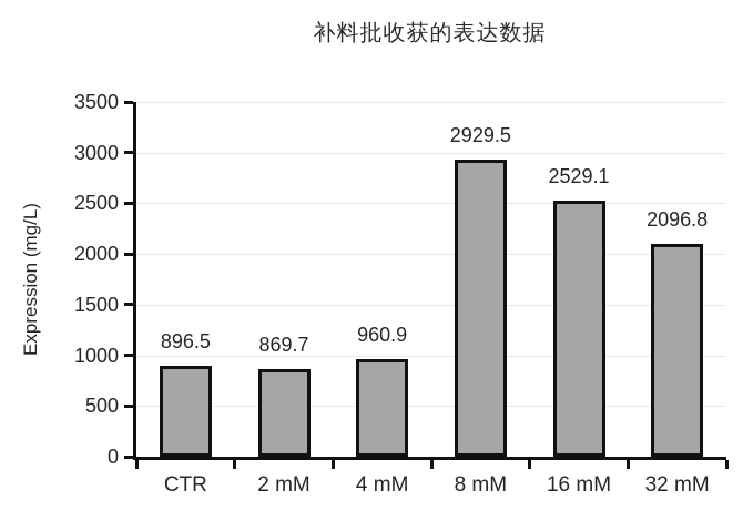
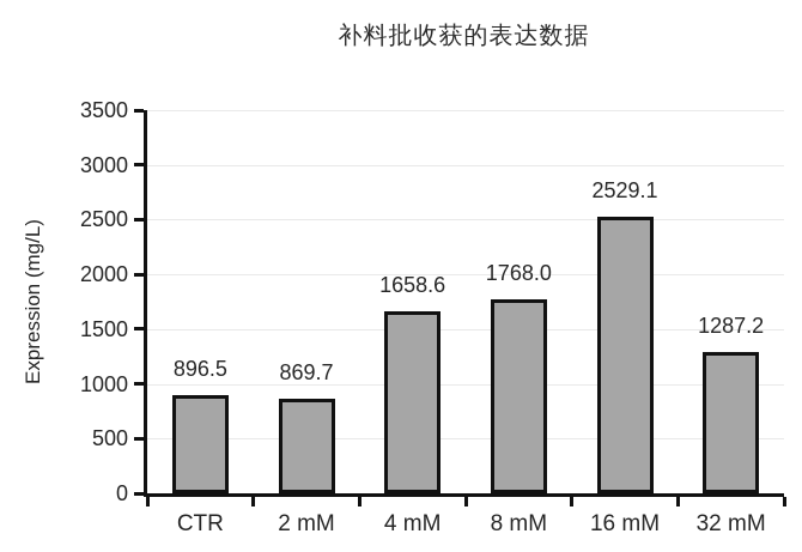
4 mM: 960.9 -> 1658.6
8 mM: 2929.5 -> 1768.0
32 mM: 2096.8 -> 1287.2
